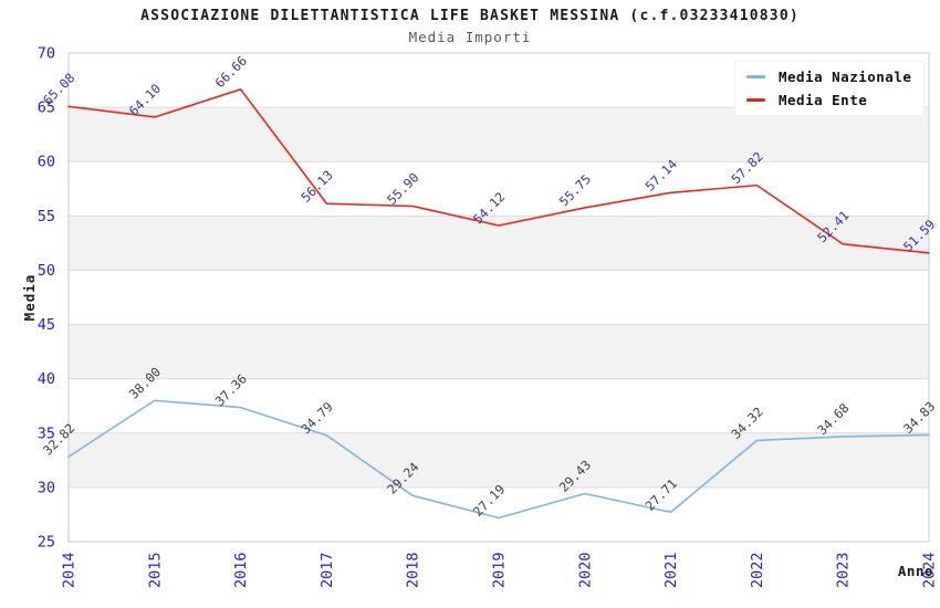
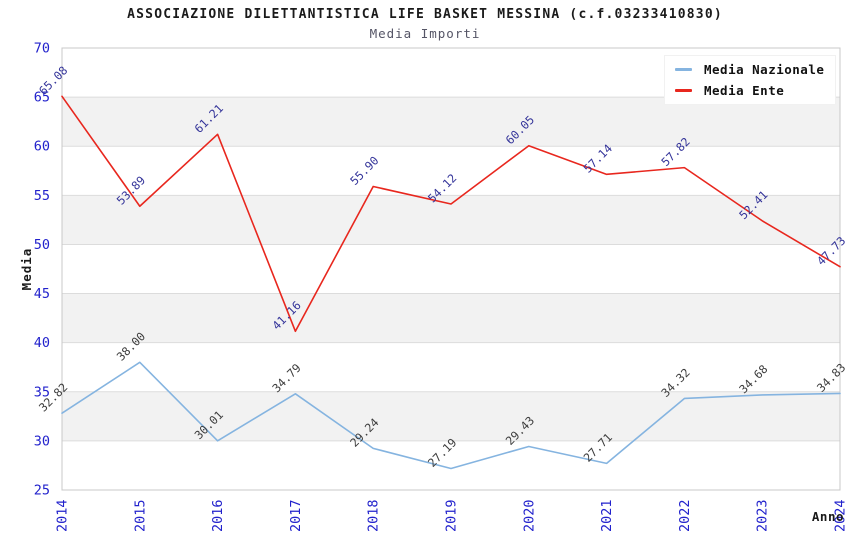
Media Ente/2015: 64.10 -> 53.89
Media Nazionale/2016: 37.36 -> 30.01
Media Ente/2016: 66.66 -> 61.21
Media Ente/2017: 56.13 -> 41.16
Media Ente/2020: 55.75 -> 60.05
Media Ente/2024: 51.59 -> 47.73
